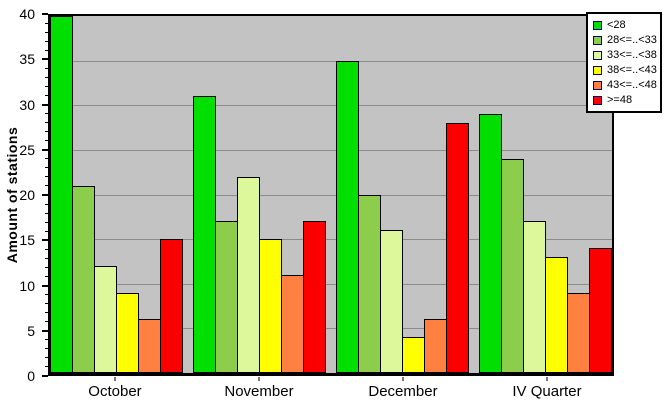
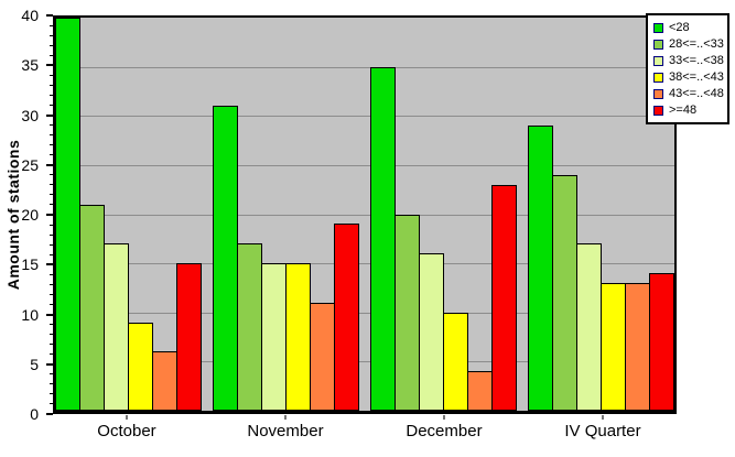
33<=..<38/October: 12 -> 17
33<=..<38/November: 22 -> 15
>=48/November: 17 -> 19
38<=..<43/December: 4 -> 10
43<=..<48/December: 6 -> 4
>=48/December: 28 -> 23
43<=..<48/IV Quarter: 9 -> 13
